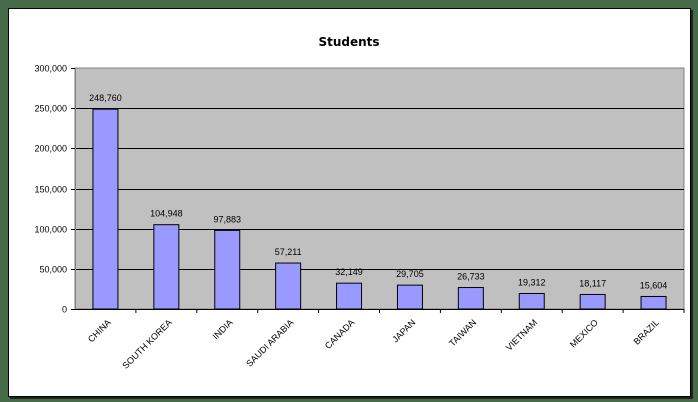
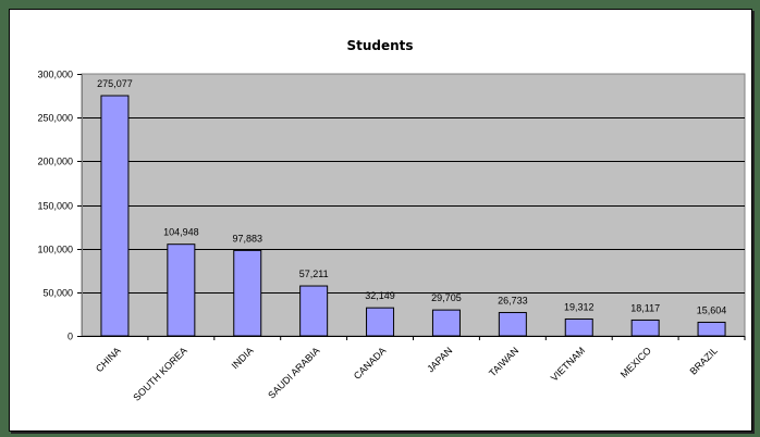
CHINA: 248,760 -> 275,077
